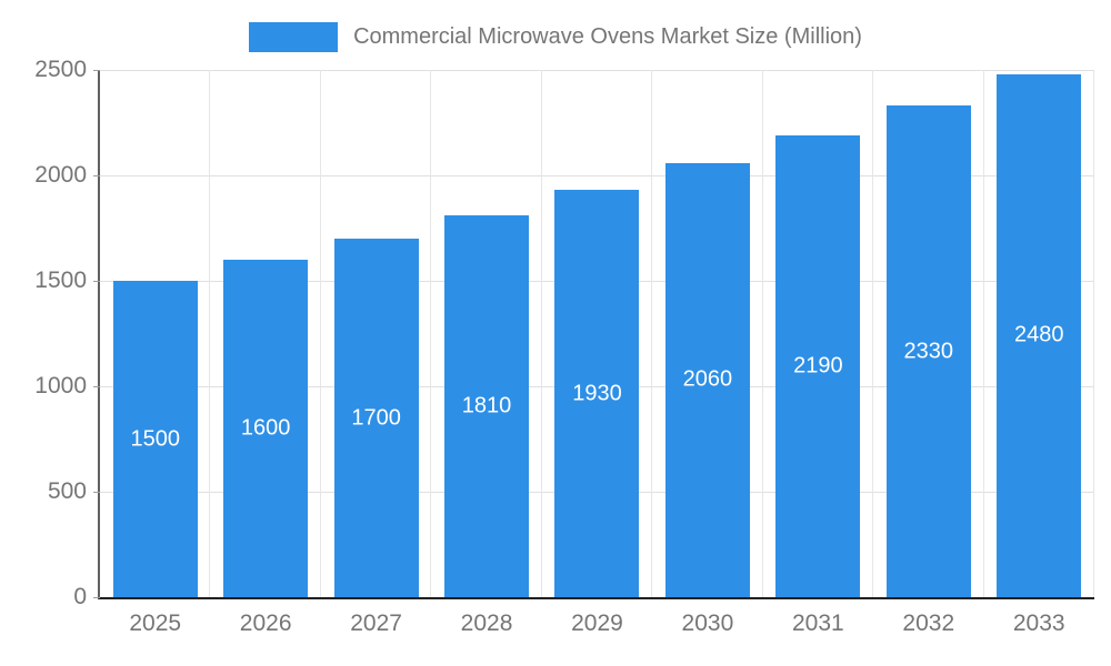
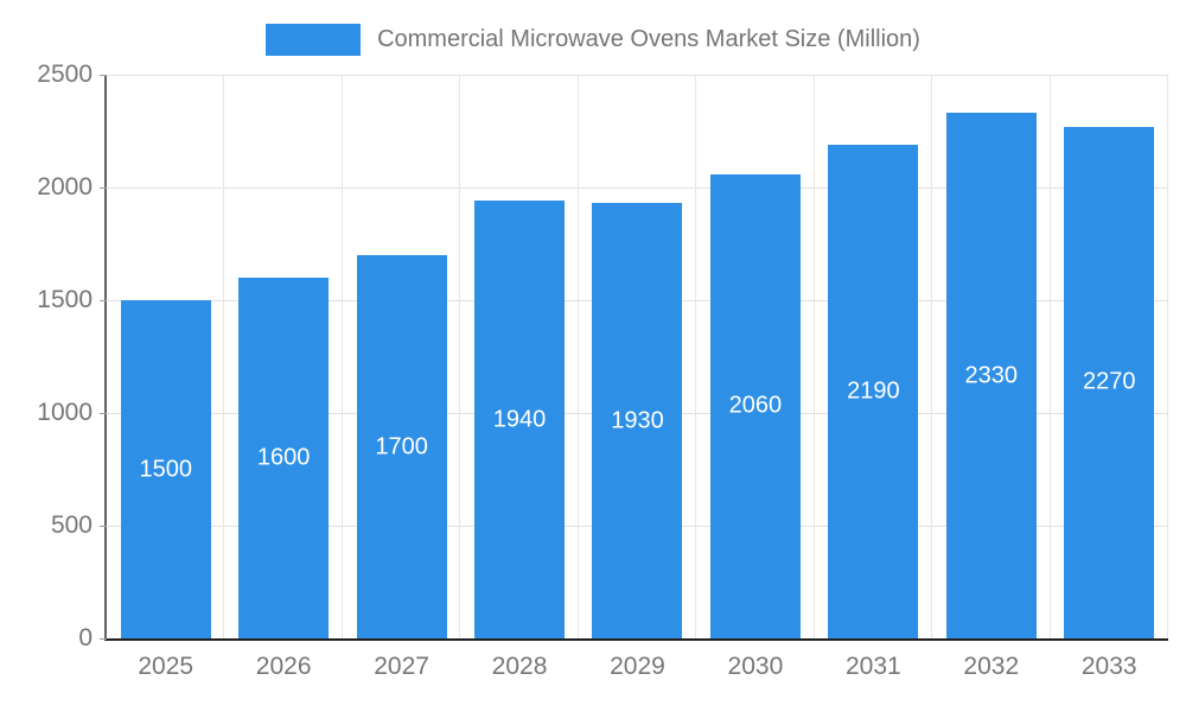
2028: 1810 -> 1940
2033: 2480 -> 2270
